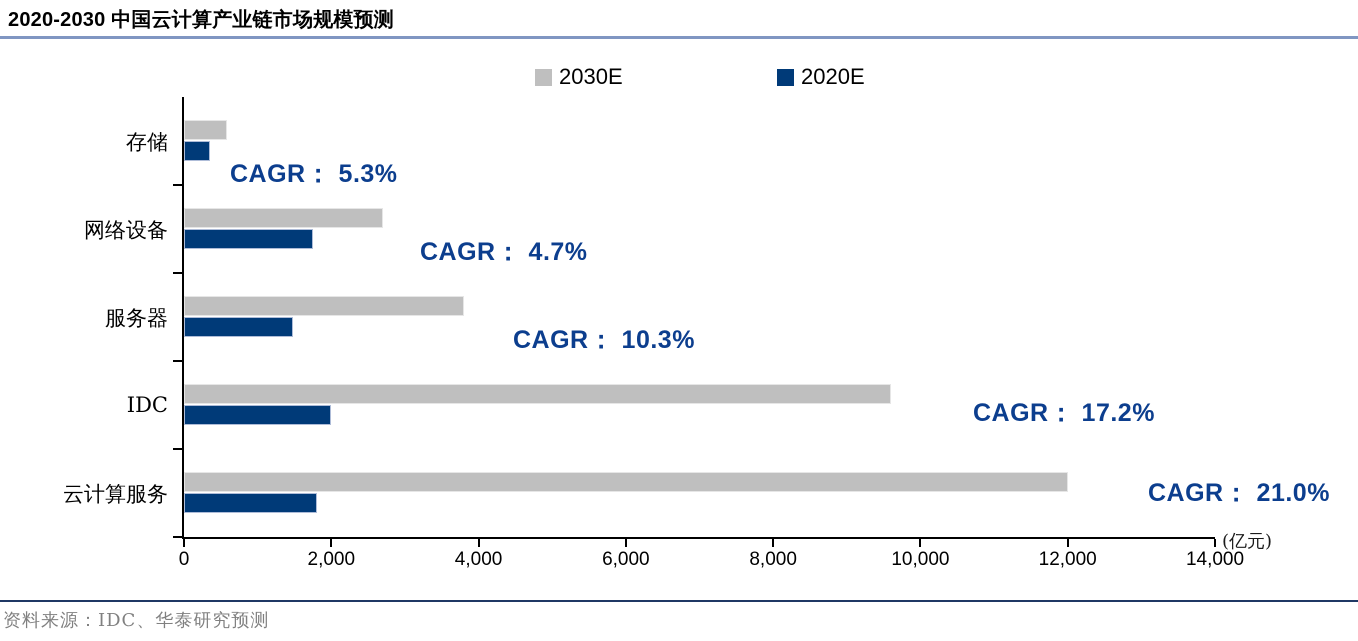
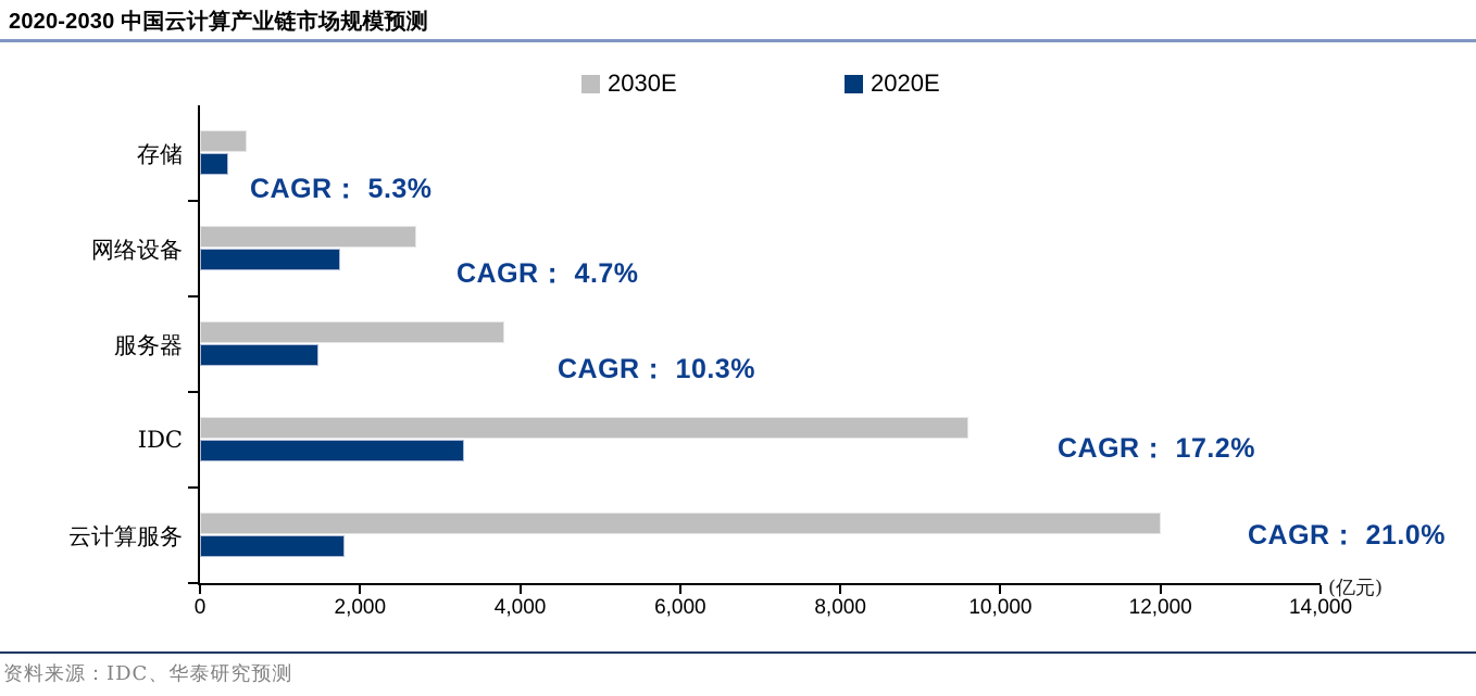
2020E/IDC: 2000 -> 3300
